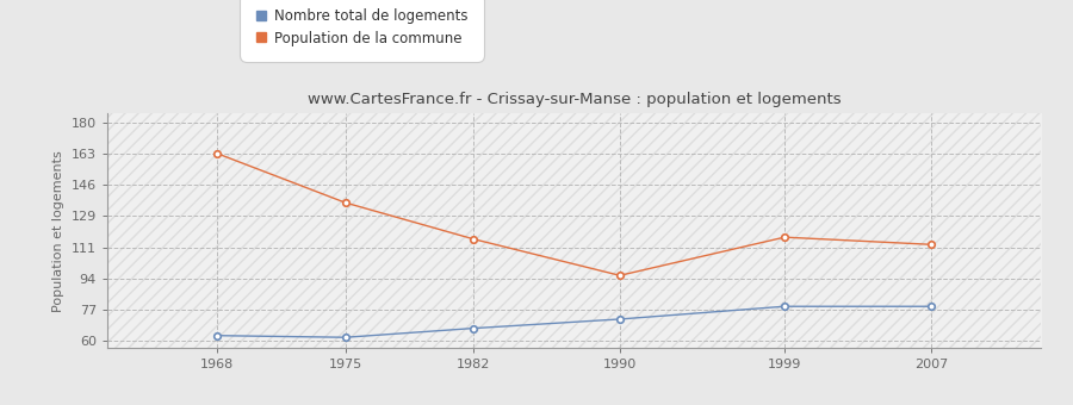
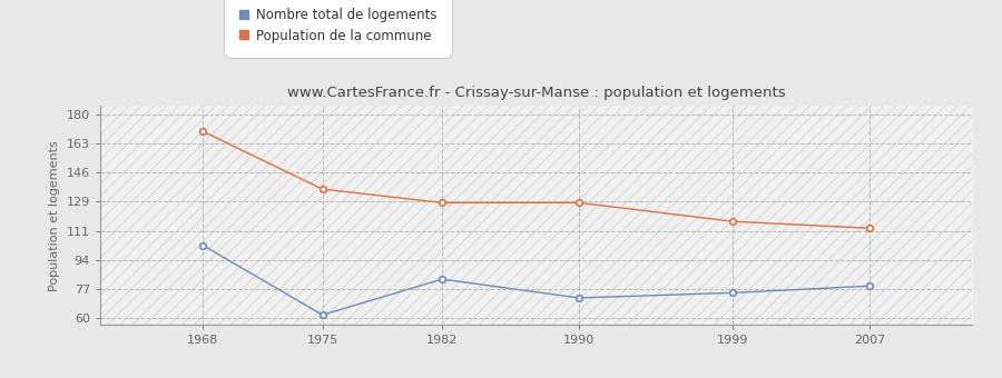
Nombre total de logements/1968: 63 -> 103
Population de la commune/1968: 163 -> 170
Nombre total de logements/1982: 67 -> 83
Population de la commune/1982: 116 -> 128
Population de la commune/1990: 96 -> 128
Nombre total de logements/1999: 79 -> 75
